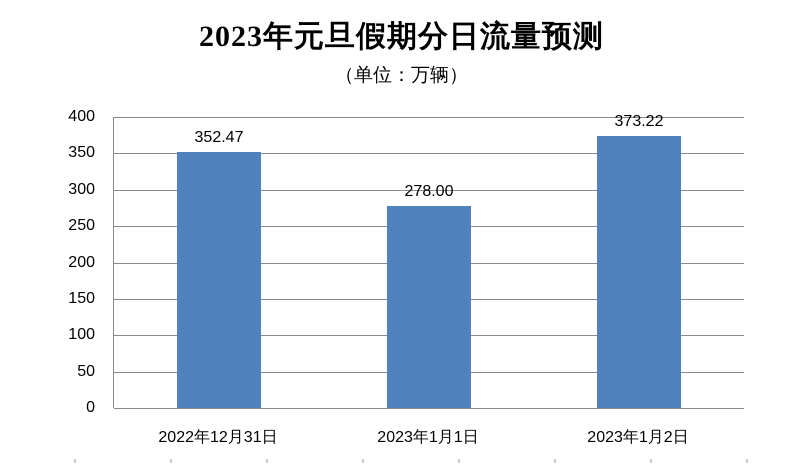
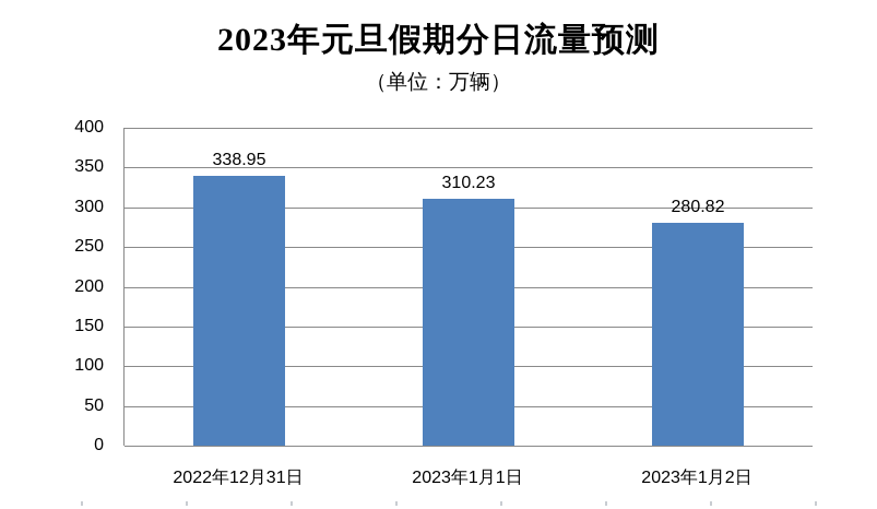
2022年12月31日: 352.47 -> 338.95
2023年1月1日: 278.00 -> 310.23
2023年1月2日: 373.22 -> 280.82
